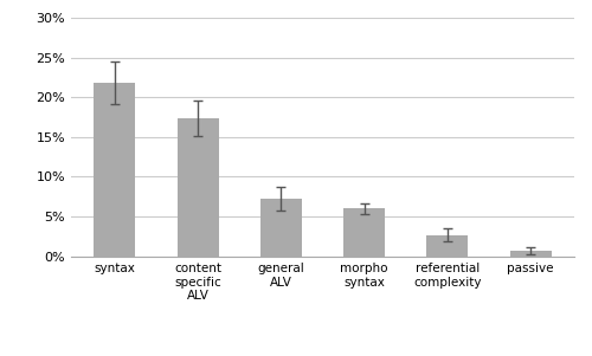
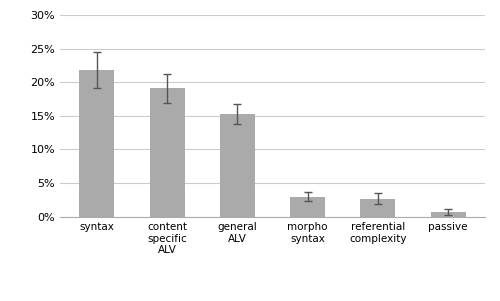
content specific ALV: 17.4% -> 19.1%
general ALV: 7.2% -> 15.3%
morpho syntax: 6.0% -> 3.0%
